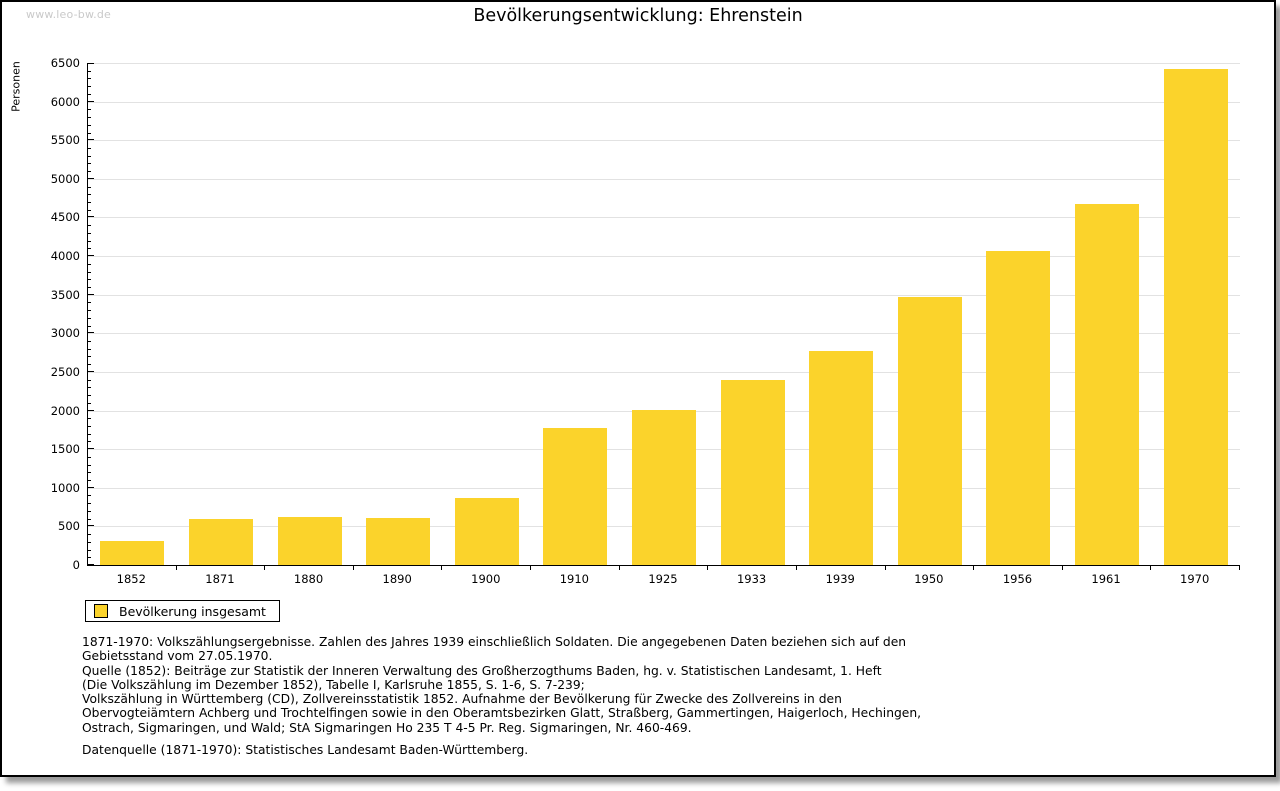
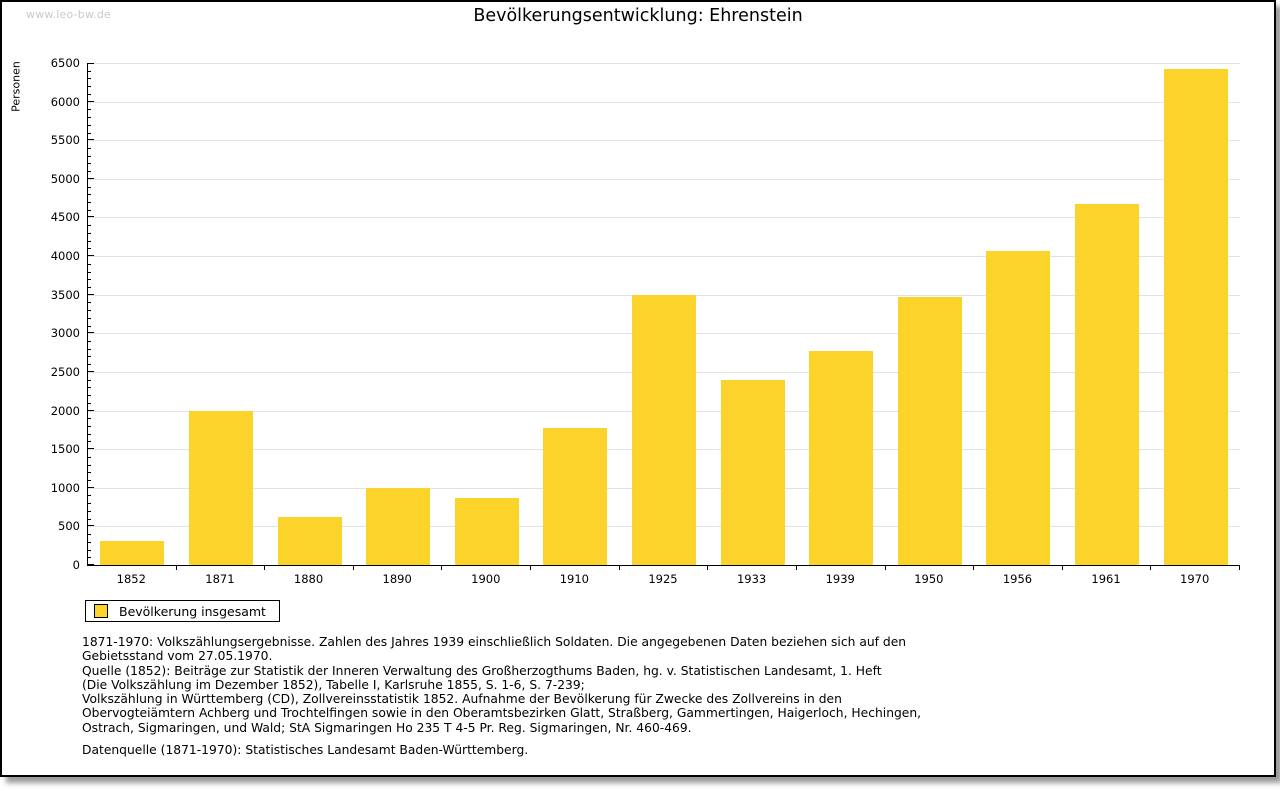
1871: 600 -> 2000
1890: 600 -> 1000
1925: 2000 -> 3500
